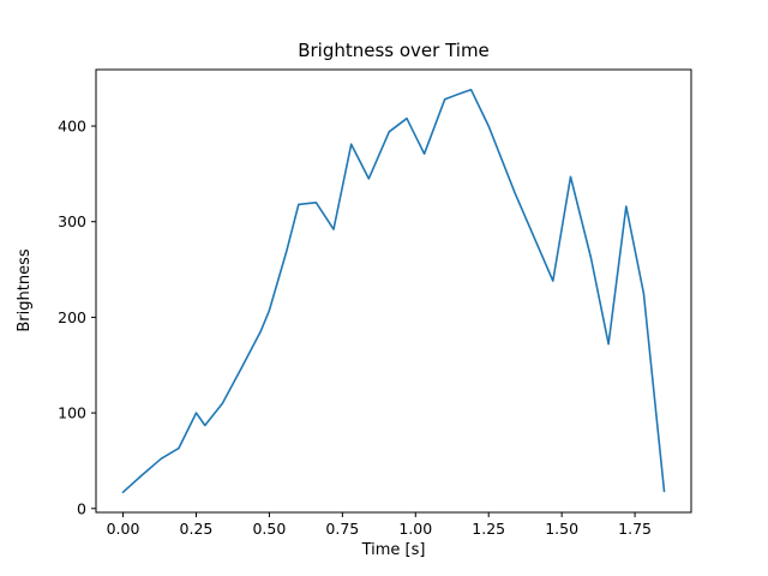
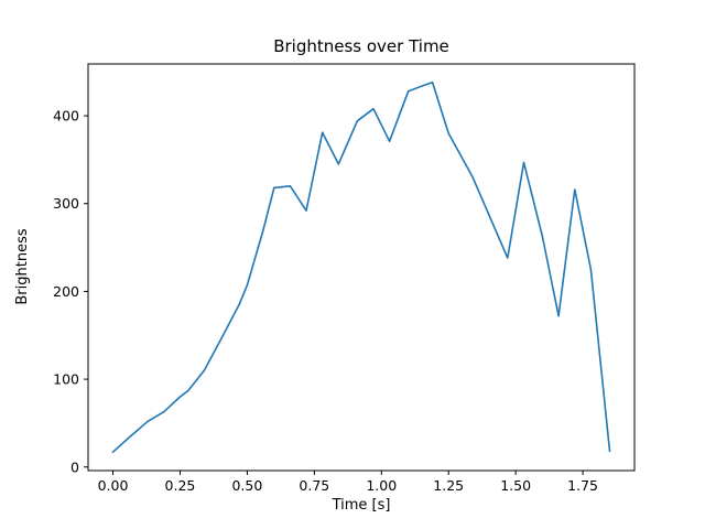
0.25: 100 -> 80
1.25: 400 -> 380
